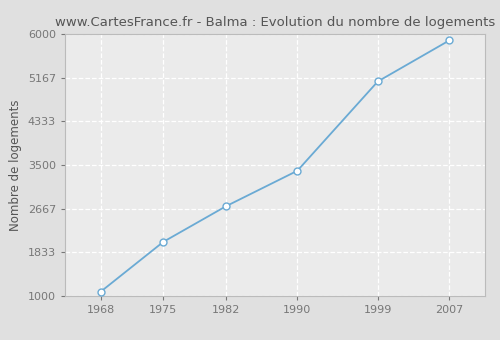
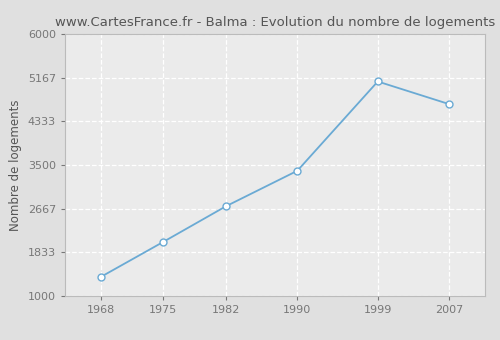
1968: 1080 -> 1360
2007: 5880 -> 4660
